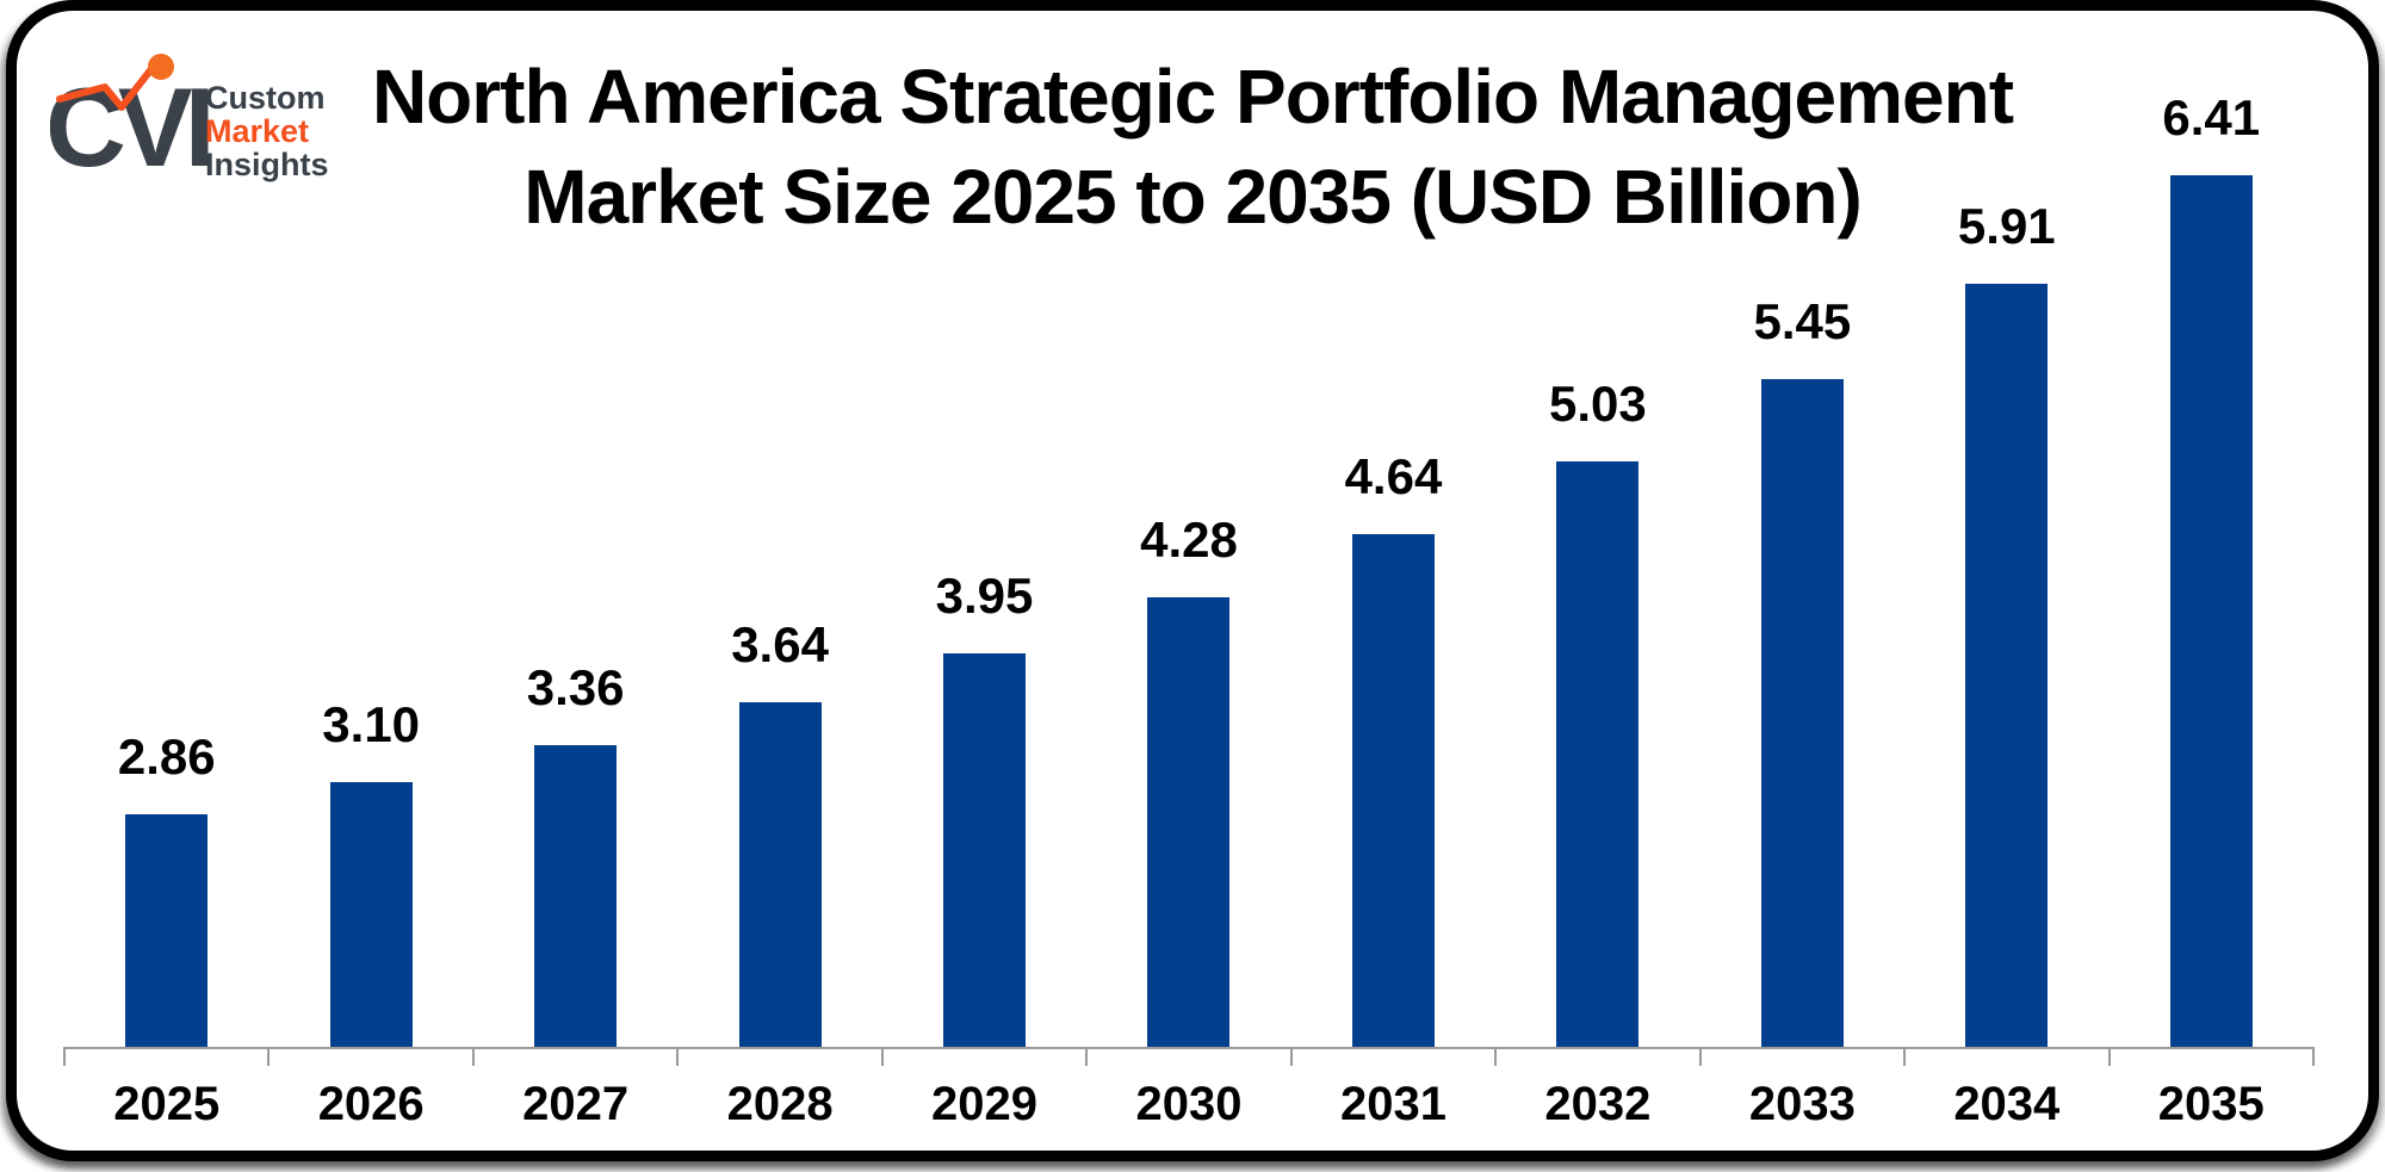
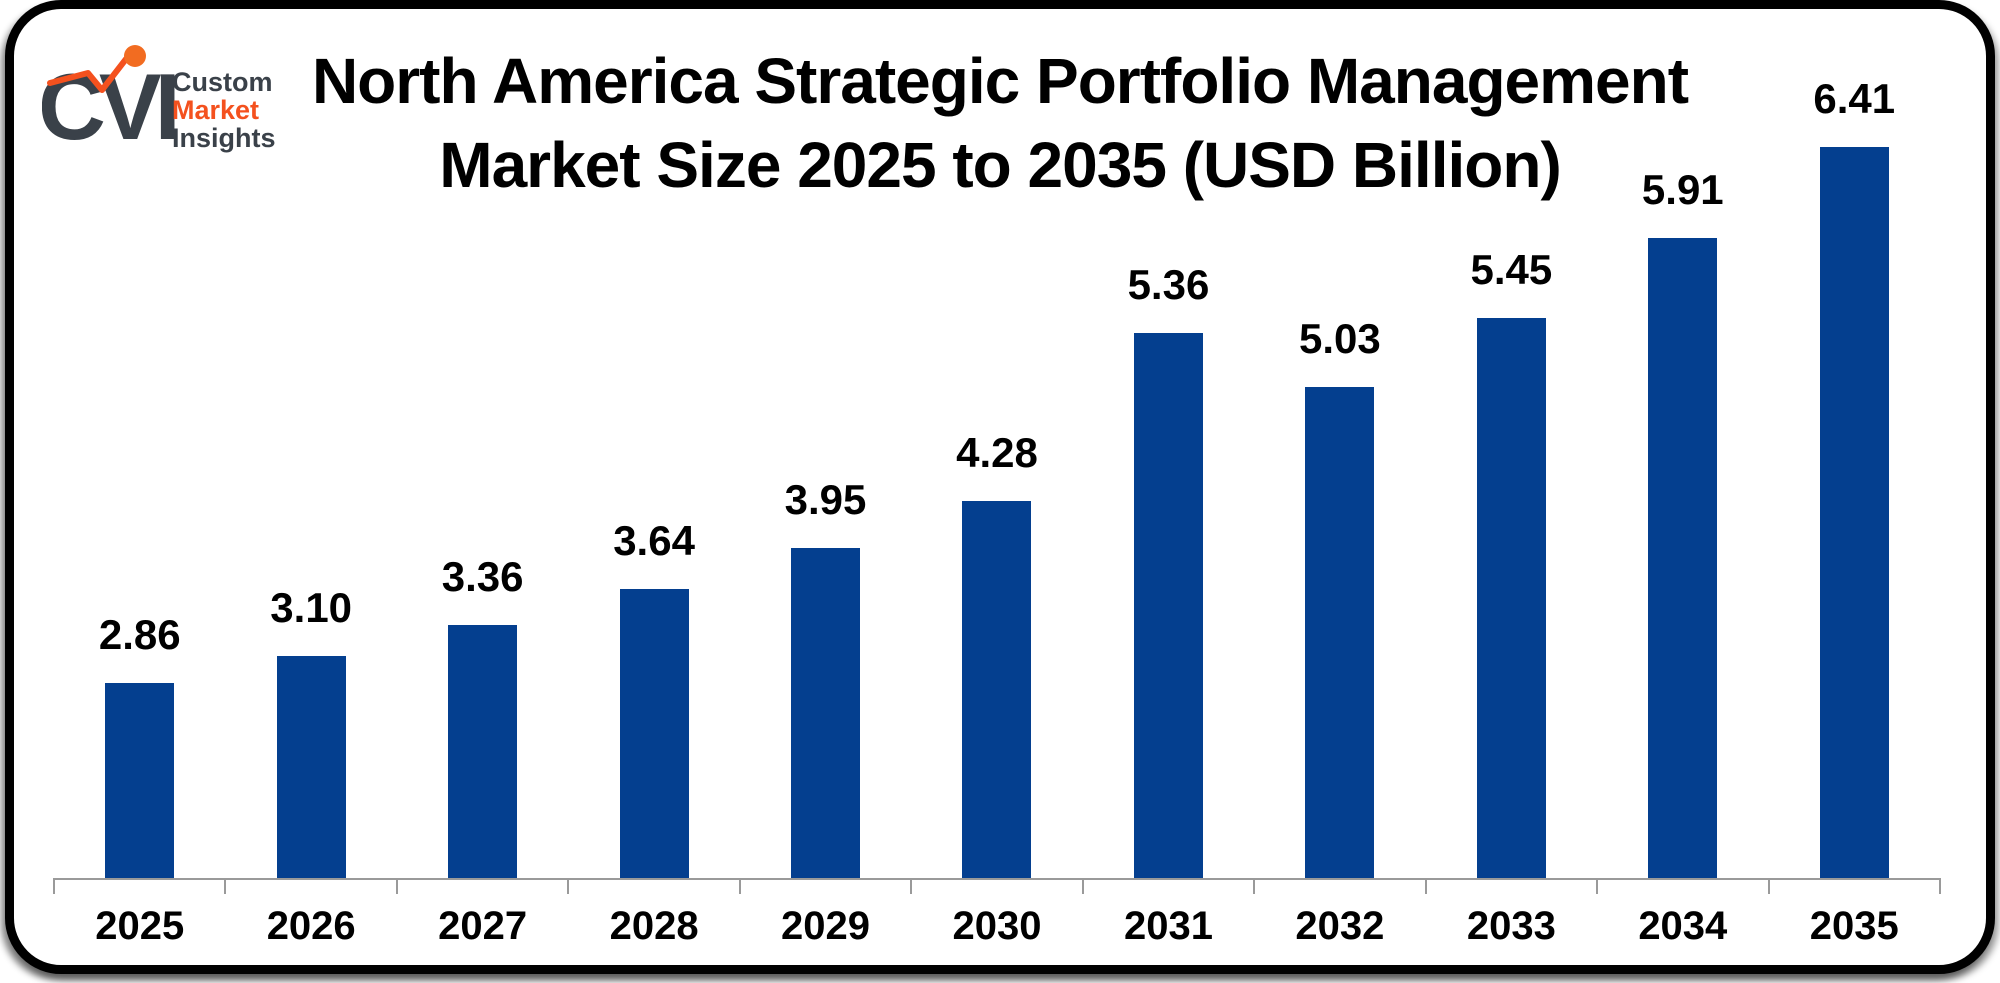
2031: 4.64 -> 5.36
